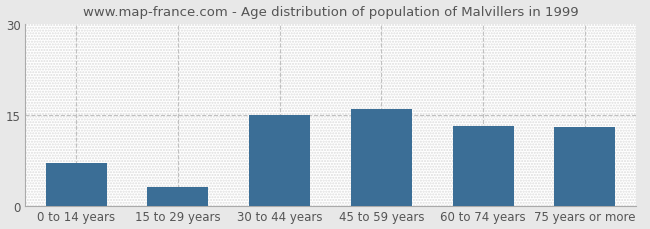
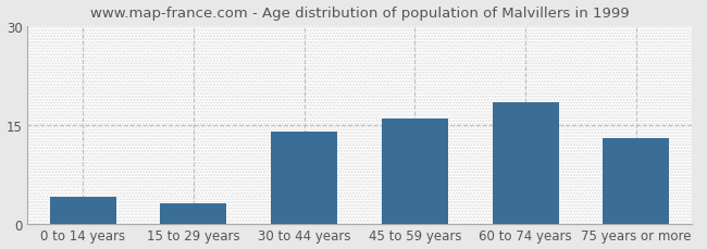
0 to 14 years: 7.0 -> 4.0
30 to 44 years: 15.0 -> 14.0
60 to 74 years: 13.2 -> 18.5
